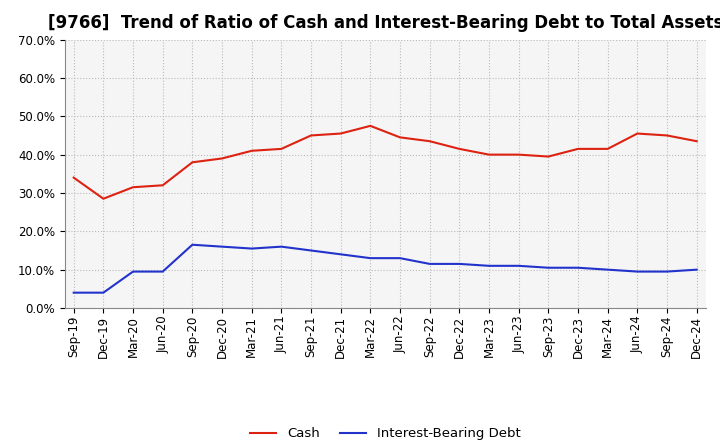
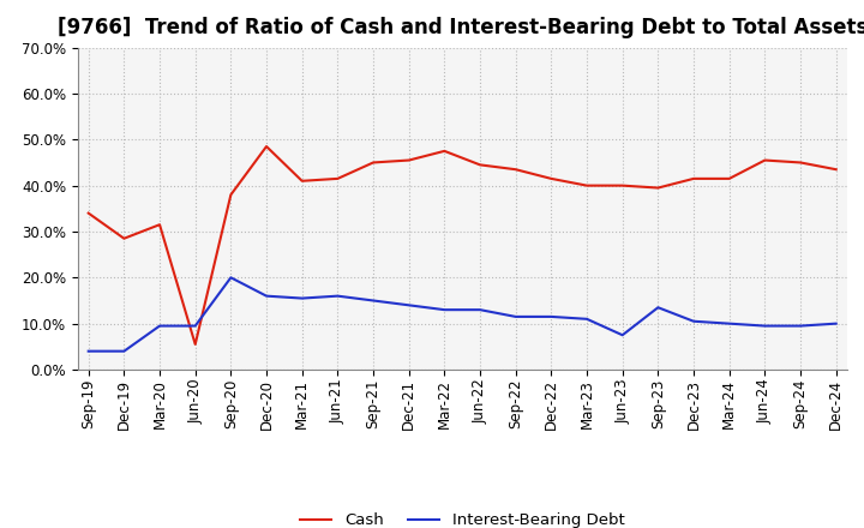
Cash/Jun-20: 32.0% -> 5.5%
Interest-Bearing Debt/Sep-20: 16.5% -> 20.0%
Cash/Dec-20: 39.0% -> 48.5%
Interest-Bearing Debt/Jun-23: 11.0% -> 7.5%
Interest-Bearing Debt/Sep-23: 10.5% -> 13.5%
